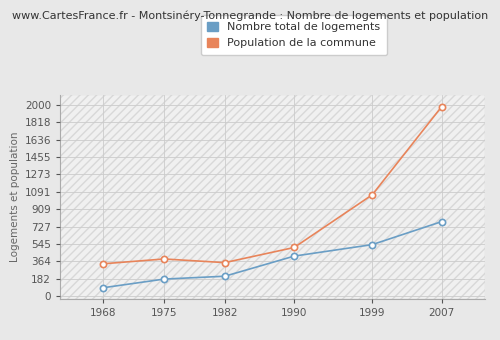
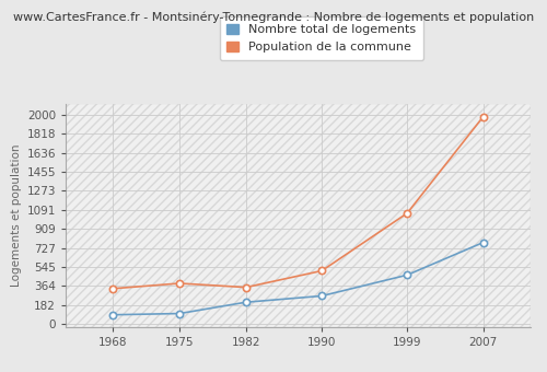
Nombre total de logements/1975: 180 -> 100
Nombre total de logements/1990: 420 -> 270
Nombre total de logements/1999: 540 -> 470
